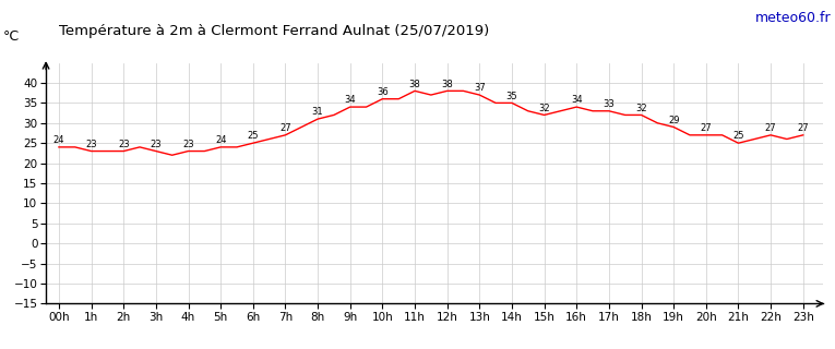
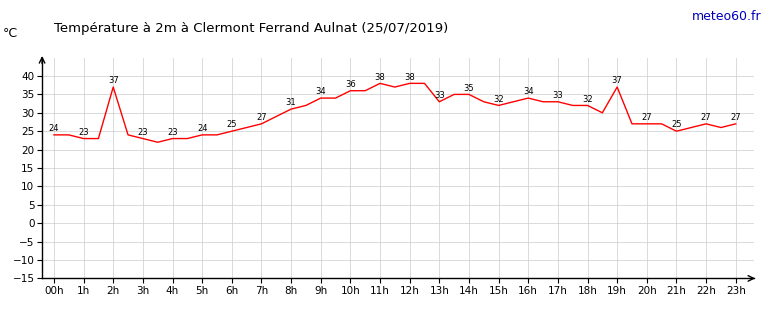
2h: 23 -> 37
13h: 37 -> 33
19h: 29 -> 37
